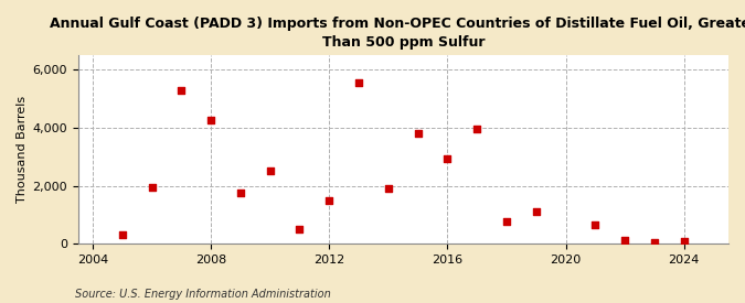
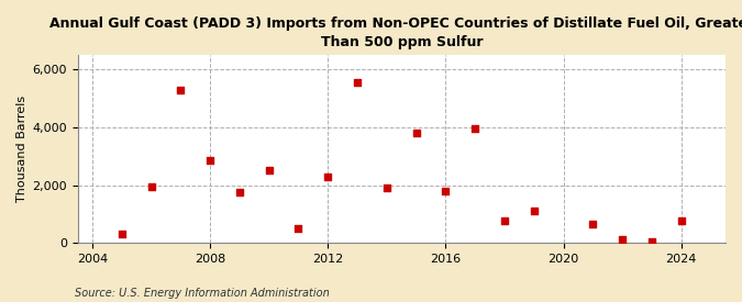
2008: 4,250 -> 2,850
2012: 1,500 -> 2,300
2016: 2,950 -> 1,800
2024: 80 -> 750
